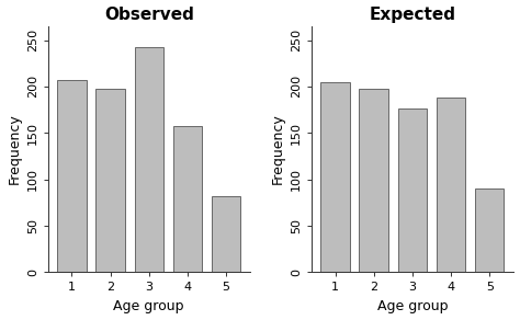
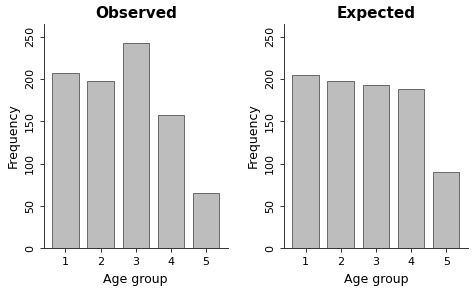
Observed/5: 82 -> 65
Expected/3: 176 -> 193
